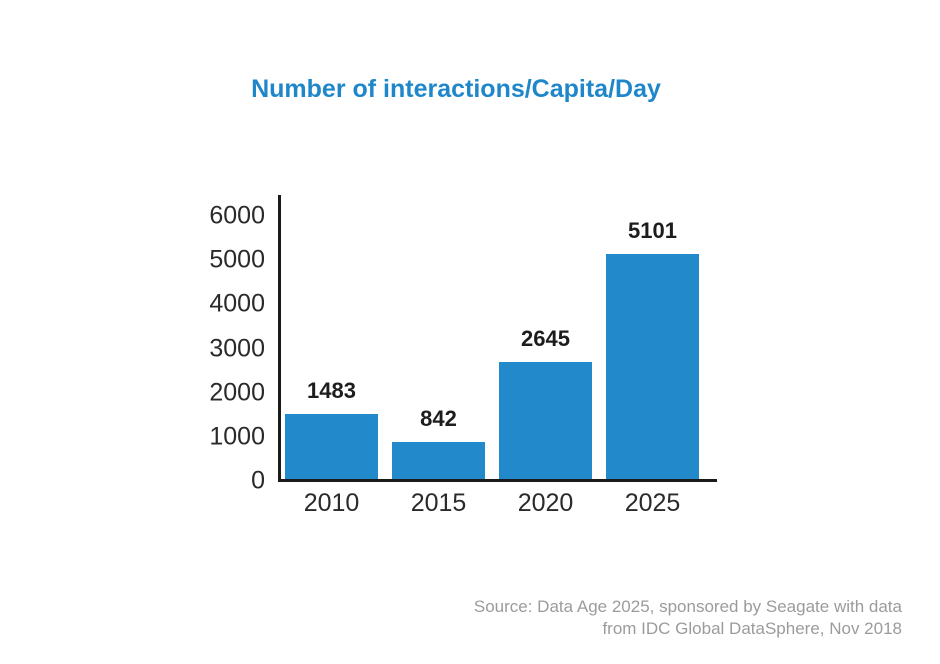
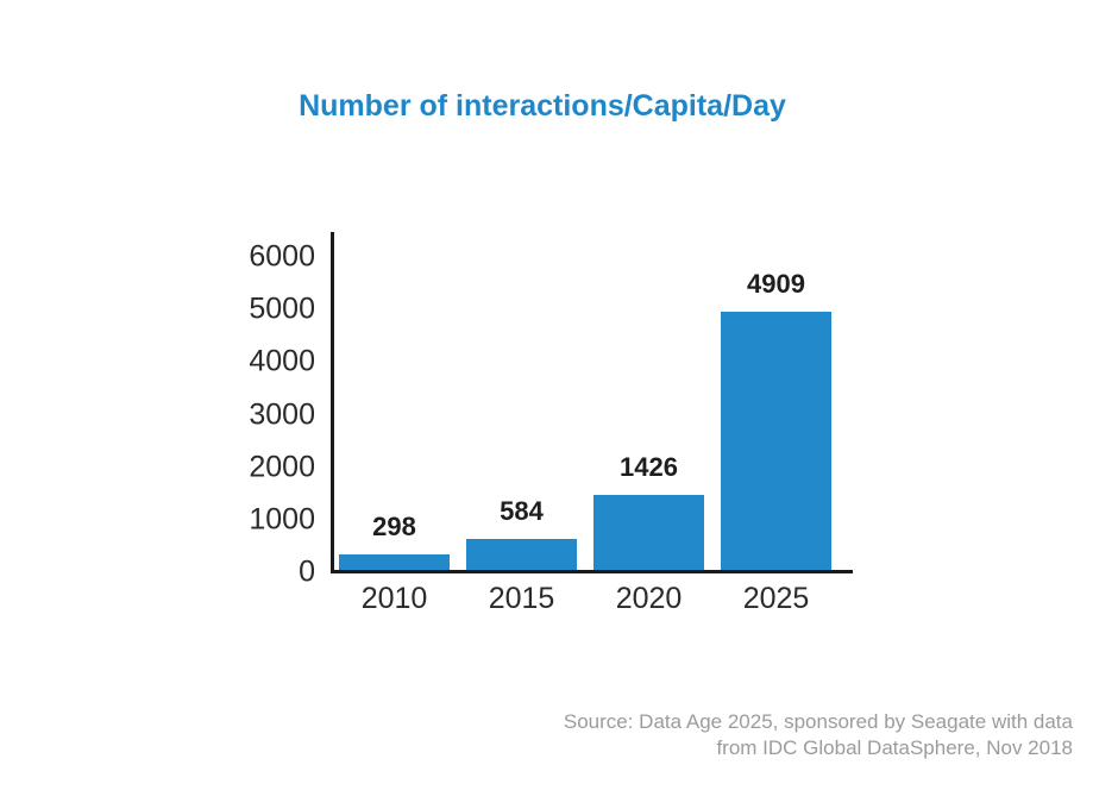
2010: 1483 -> 298
2015: 842 -> 584
2020: 2645 -> 1426
2025: 5101 -> 4909
